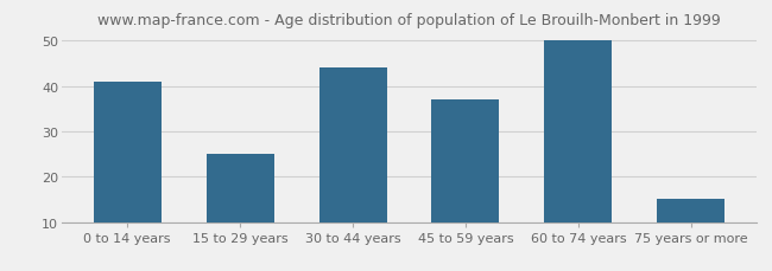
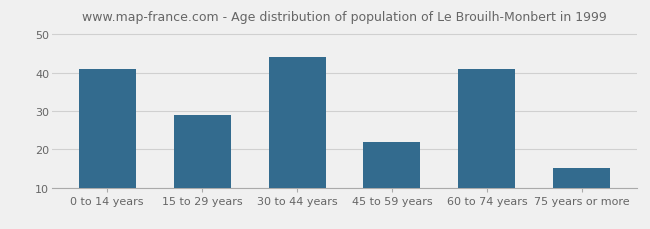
15 to 29 years: 25 -> 29
45 to 59 years: 37 -> 22
60 to 74 years: 50 -> 41
